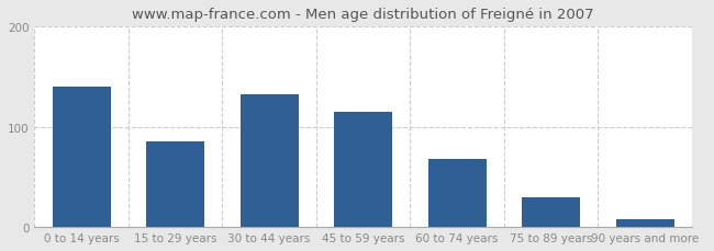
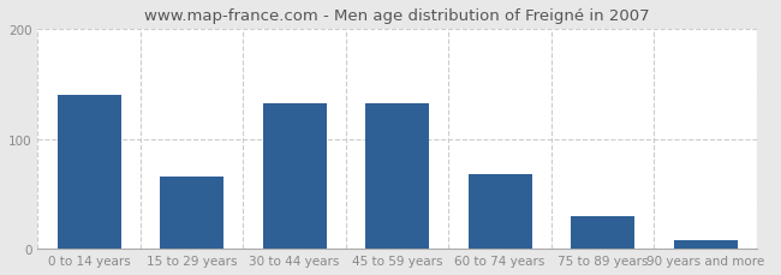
15 to 29 years: 85 -> 66
45 to 59 years: 115 -> 132
